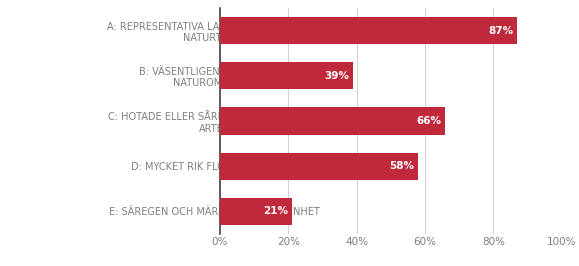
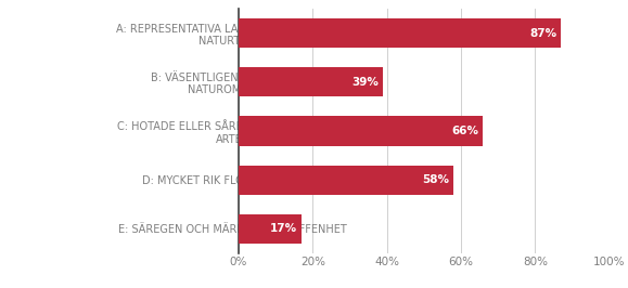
E: SÄREGEN OCH MÄRKLIG BESKAFFENHET: 21% -> 17%
